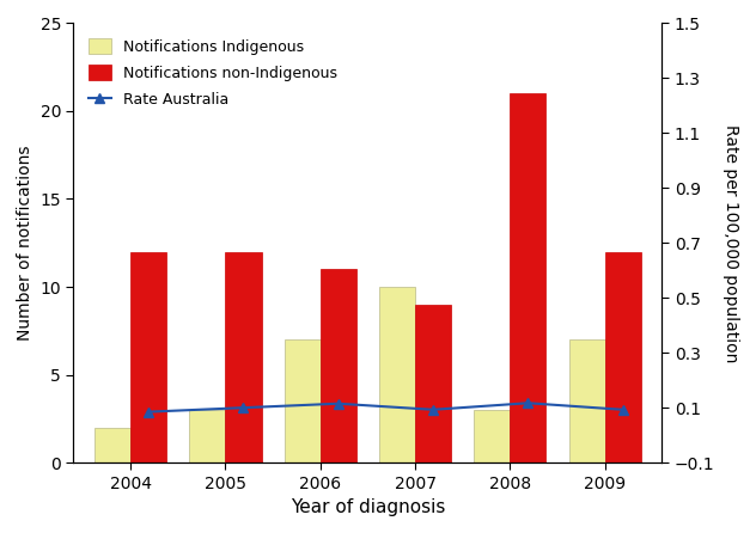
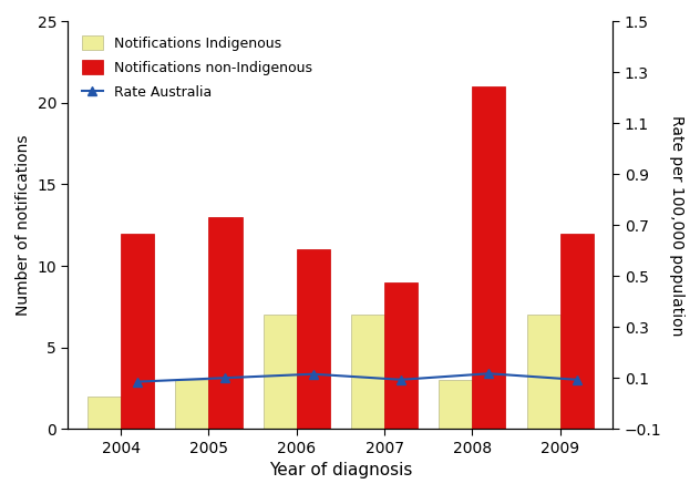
Notifications non-Indigenous/2005: 12 -> 13
Notifications Indigenous/2007: 10 -> 7
